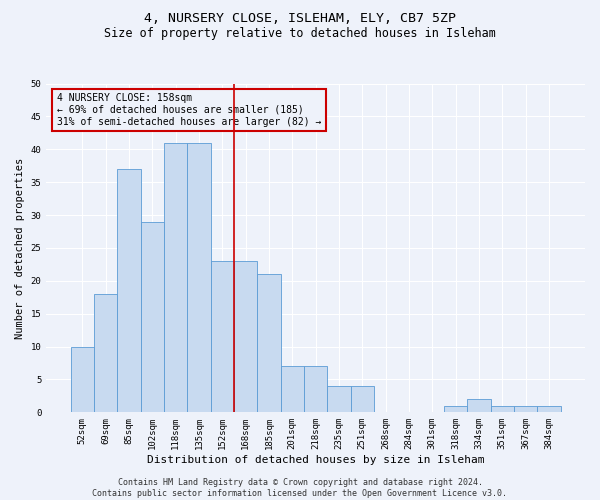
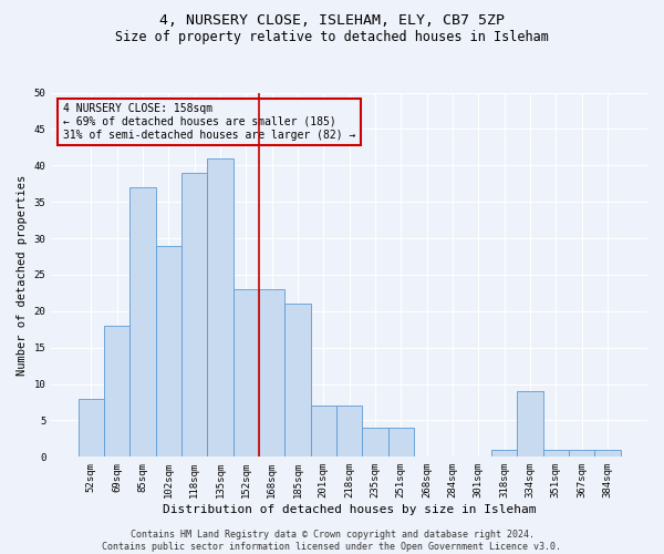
52sqm: 10 -> 8
118sqm: 41 -> 39
334sqm: 2 -> 9
